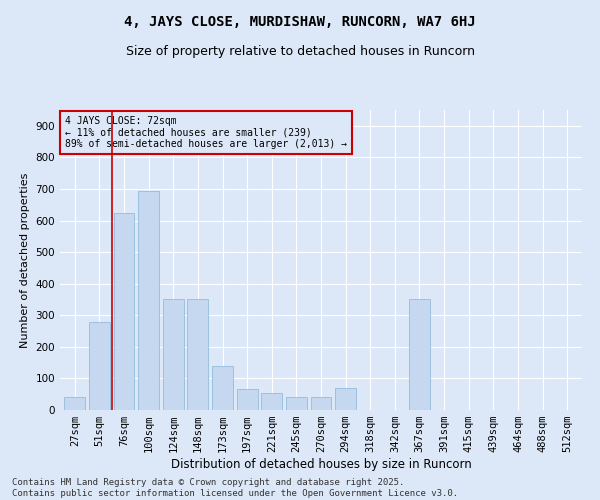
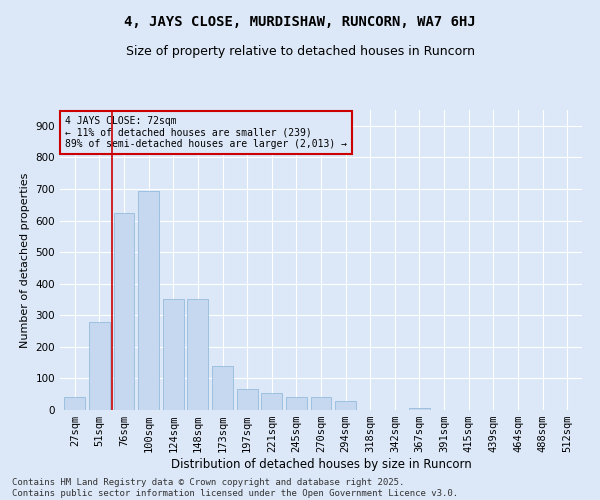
294sqm: 70 -> 30
367sqm: 350 -> 5
